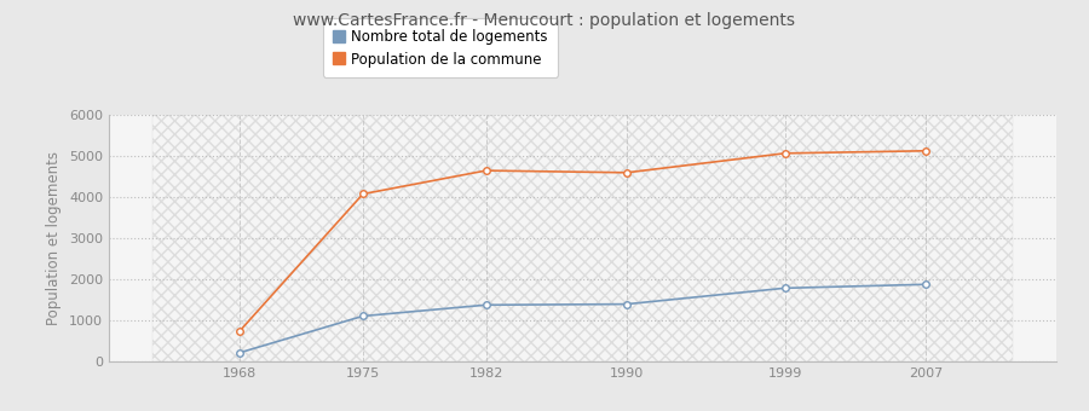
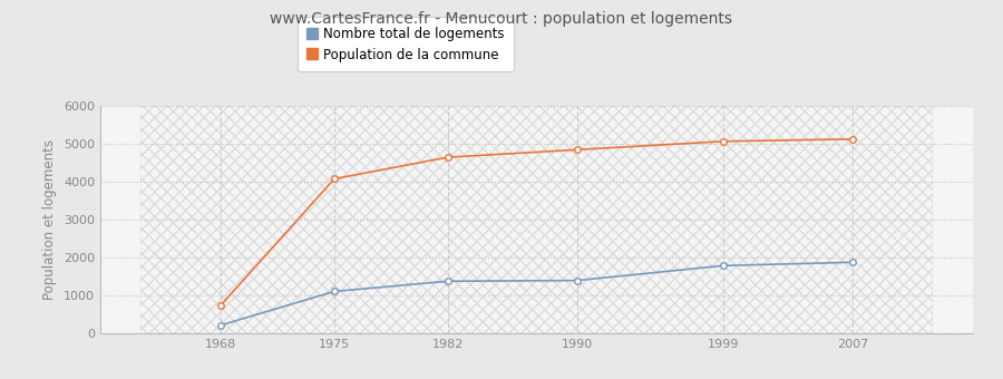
Population de la commune/1990: 4600 -> 4850
